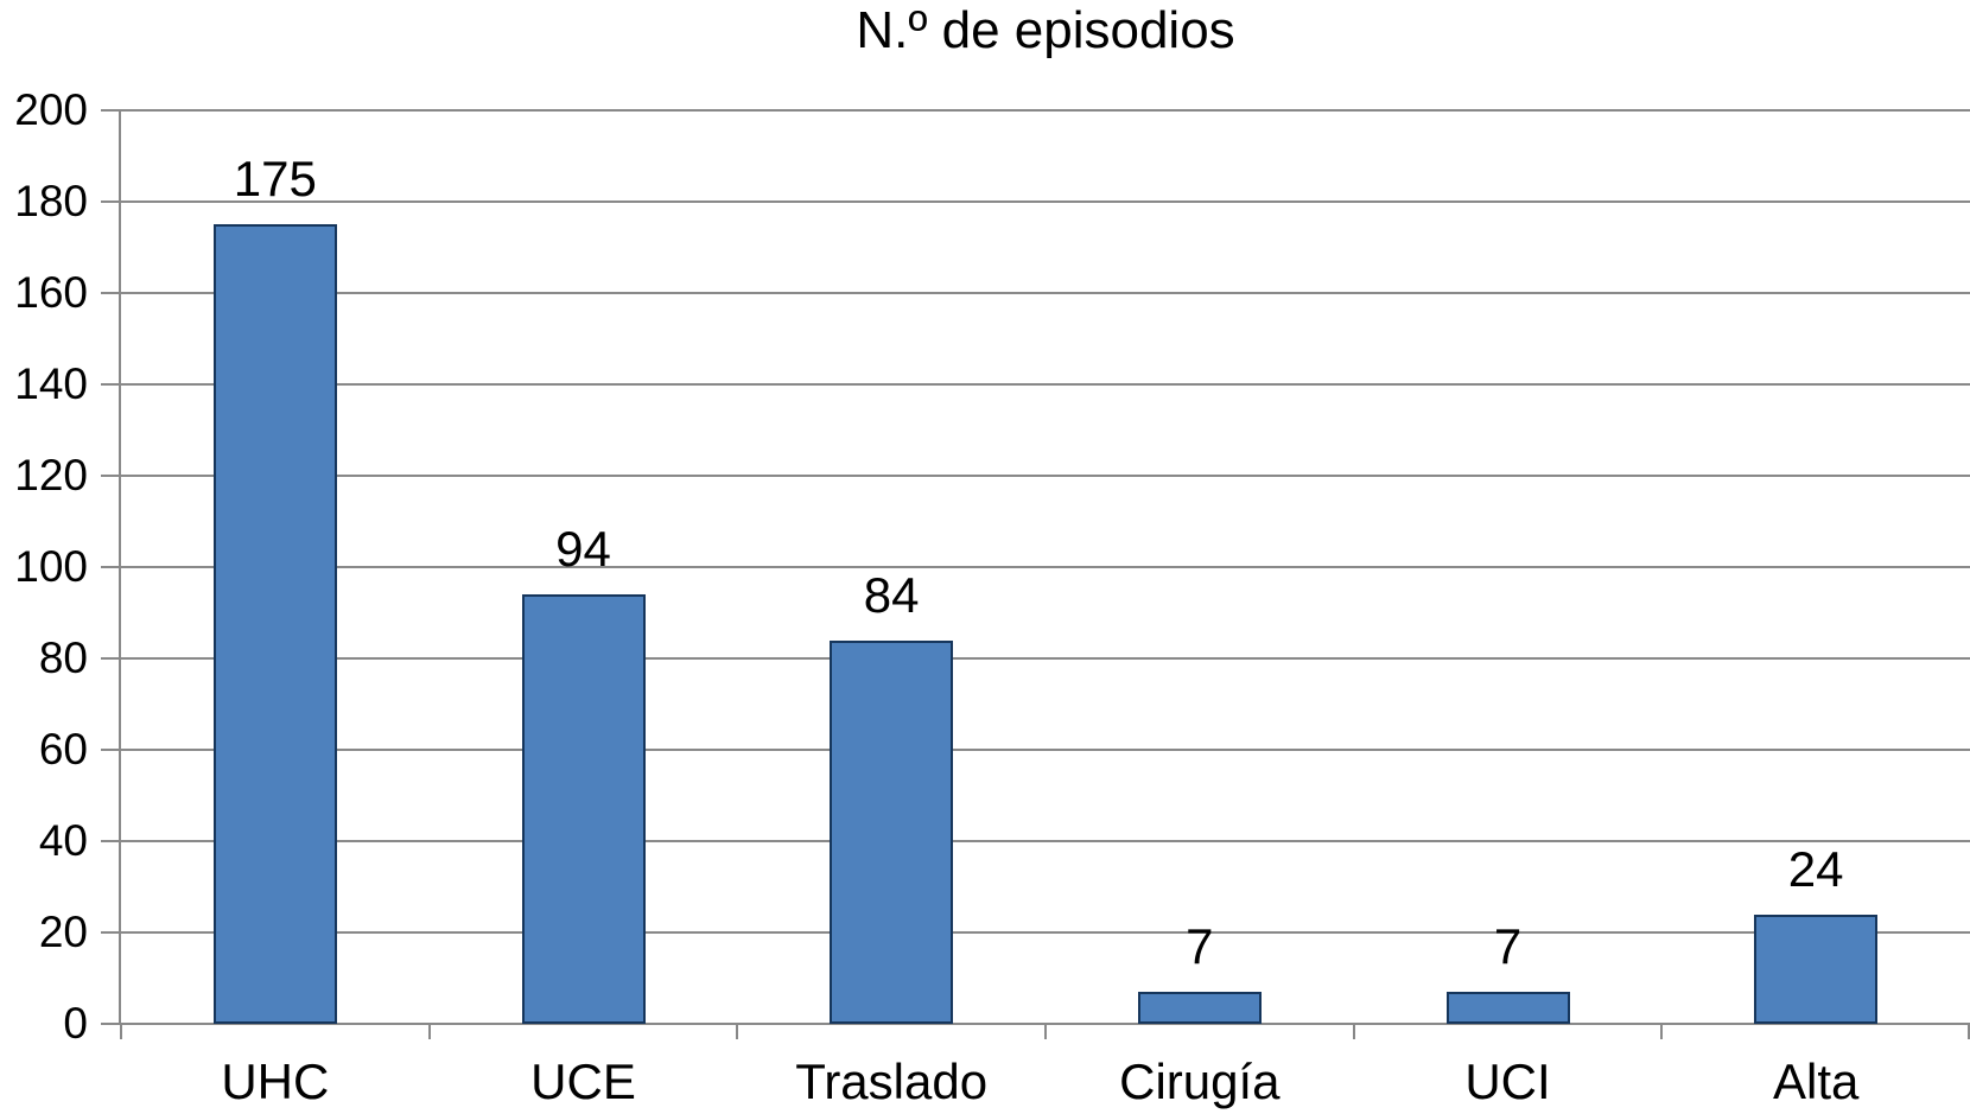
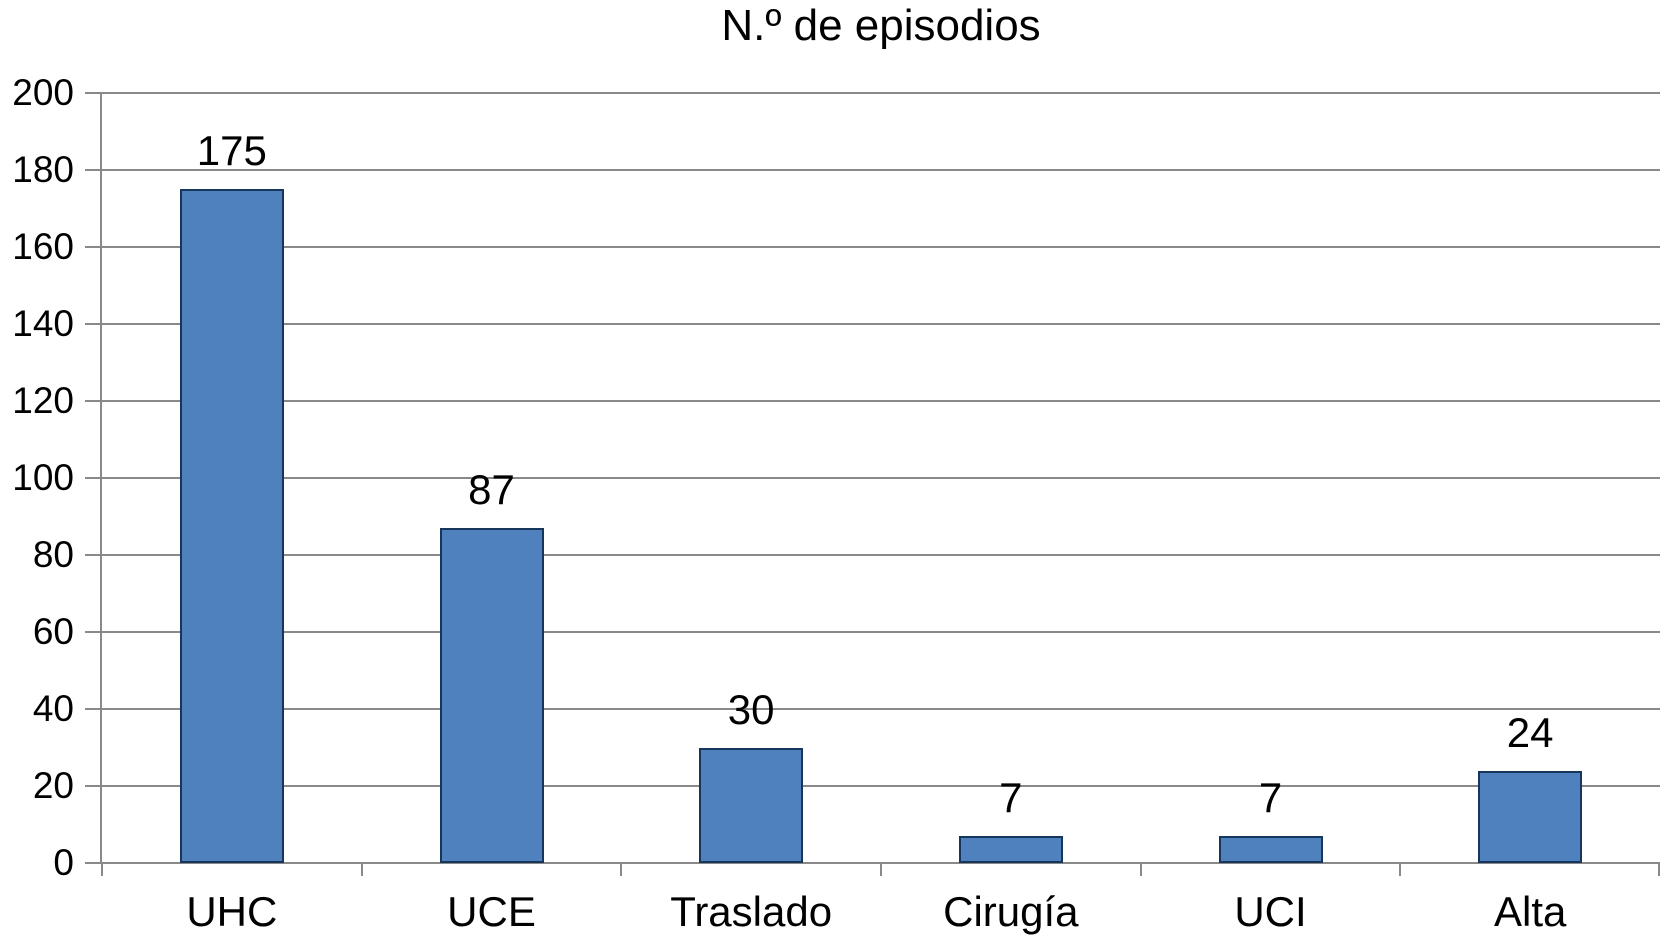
UCE: 94 -> 87
Traslado: 84 -> 30
